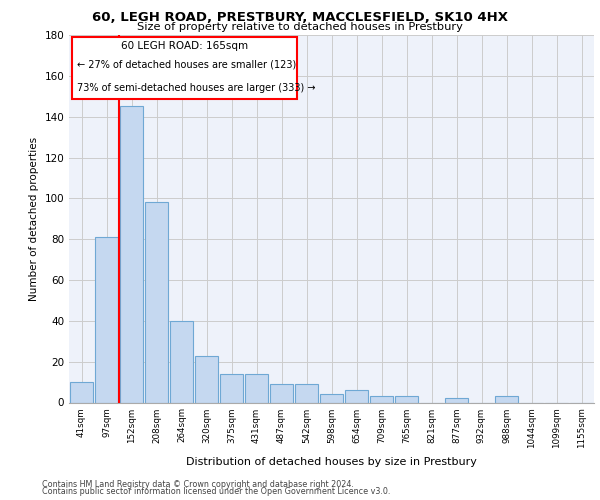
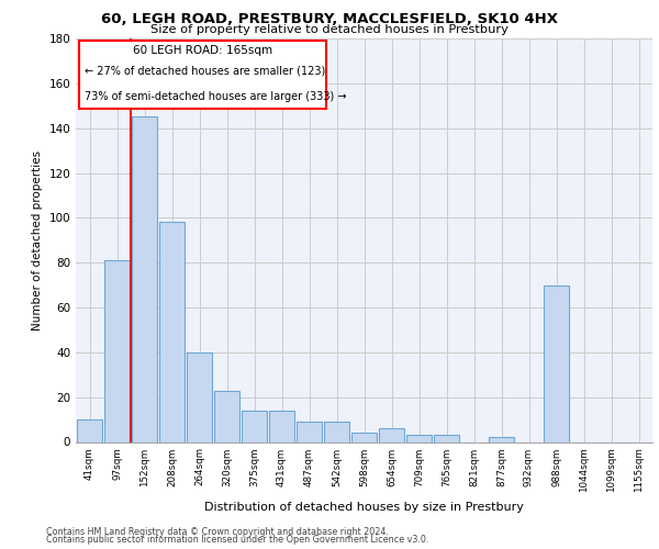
988sqm: 3 -> 70
